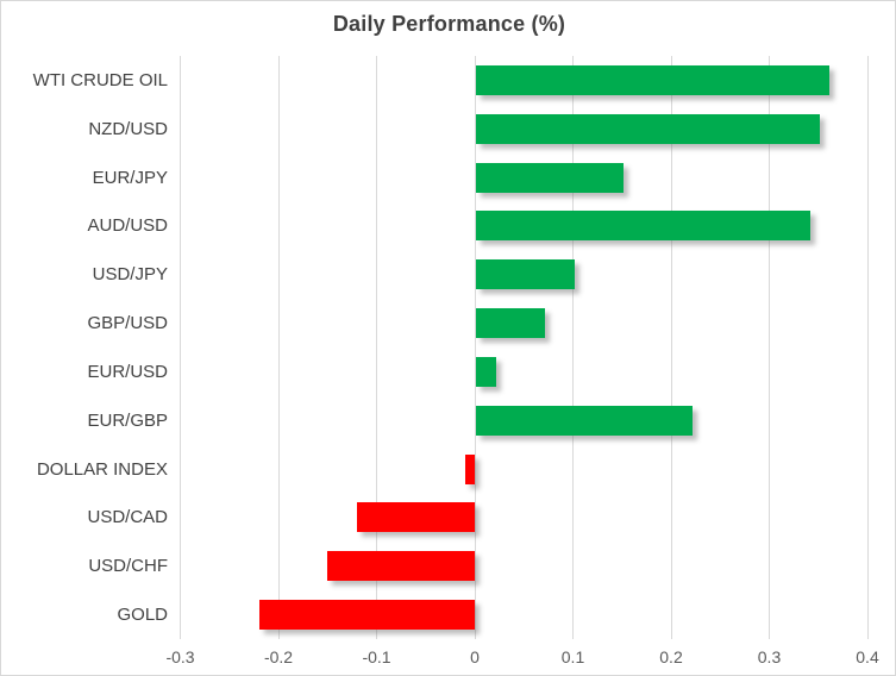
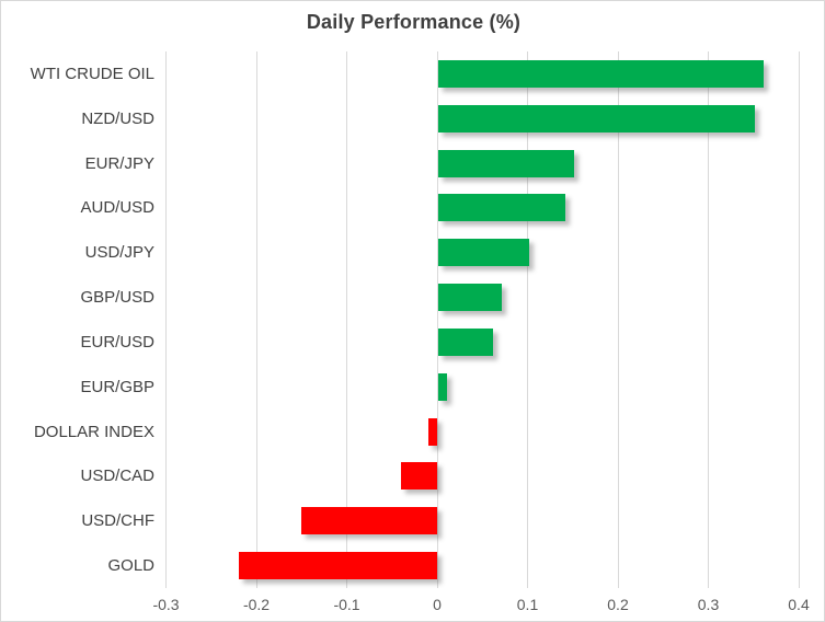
AUD/USD: 0.34 -> 0.14
EUR/USD: 0.02 -> 0.06
EUR/GBP: 0.22 -> 0.01
USD/CAD: -0.12 -> -0.04
